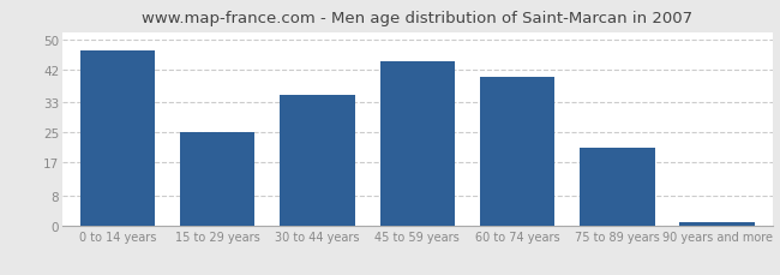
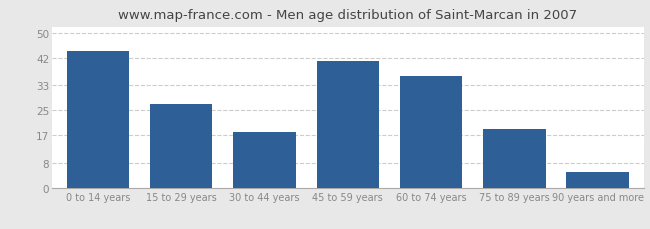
0 to 14 years: 47 -> 44
15 to 29 years: 25 -> 27
30 to 44 years: 35 -> 18
45 to 59 years: 44 -> 41
60 to 74 years: 40 -> 36
75 to 89 years: 21 -> 19
90 years and more: 1 -> 5
